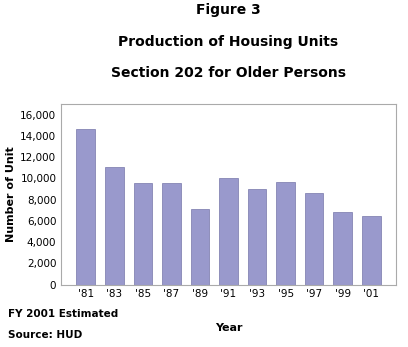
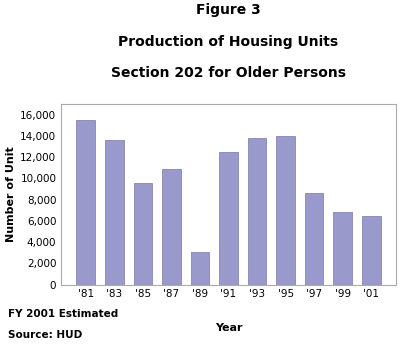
'81: 14,700 -> 15,500
'83: 11,100 -> 13,600
'87: 9,600 -> 10,900
'89: 7,100 -> 3,100
'91: 10,000 -> 12,500
'93: 9,000 -> 13,800
'95: 9,700 -> 14,000
